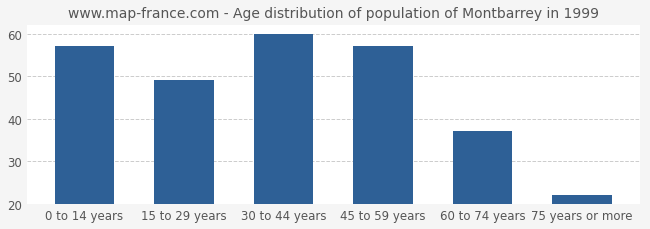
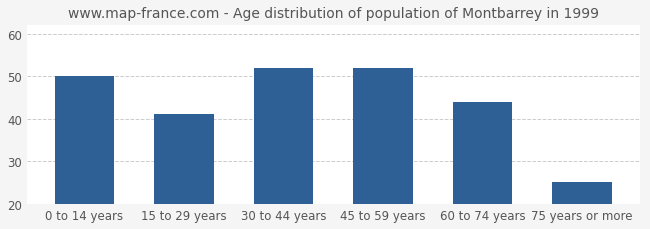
0 to 14 years: 57 -> 50
15 to 29 years: 49 -> 41
30 to 44 years: 60 -> 52
45 to 59 years: 57 -> 52
60 to 74 years: 37 -> 44
75 years or more: 22 -> 25
